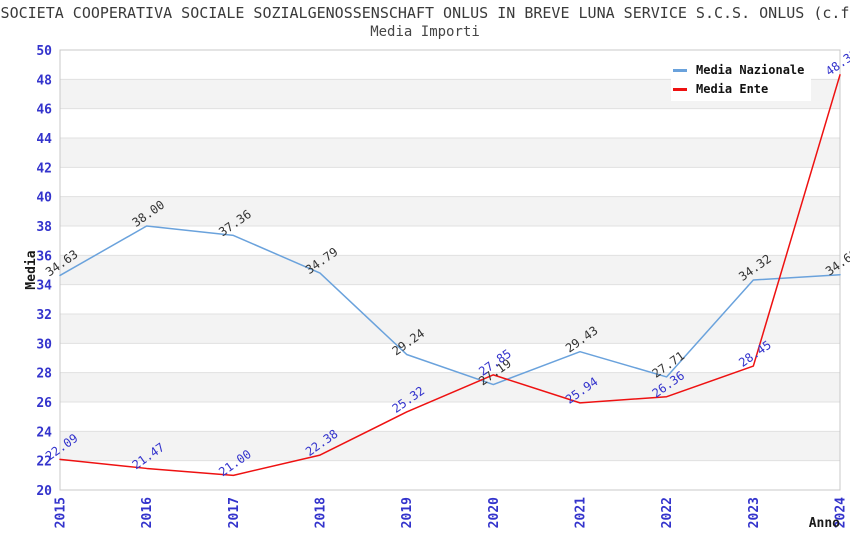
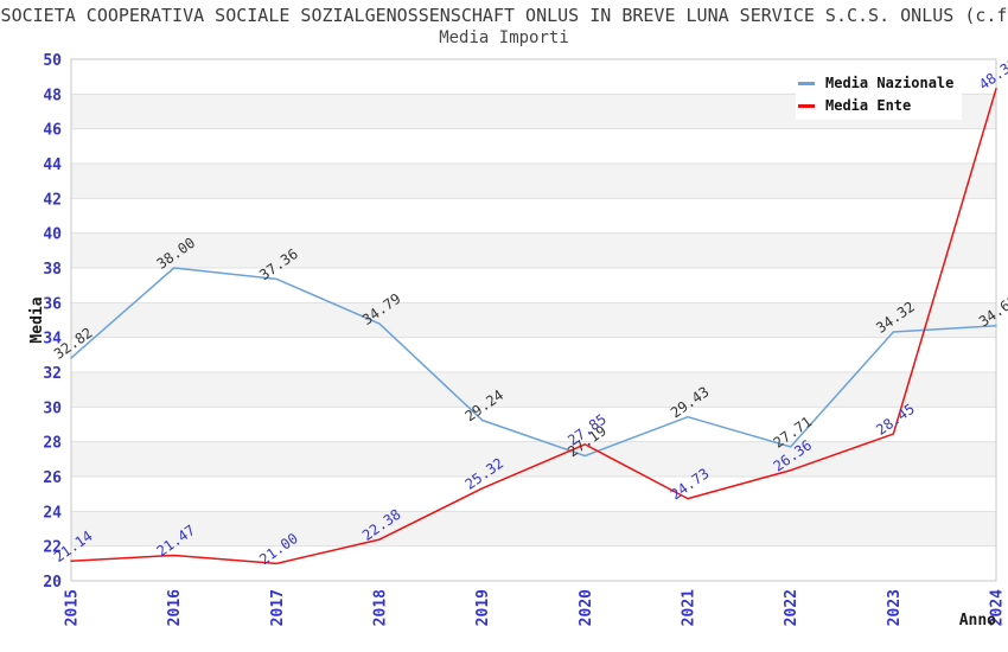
Media Nazionale/2015: 34.63 -> 32.82
Media Ente/2015: 22.09 -> 21.14
Media Ente/2021: 25.94 -> 24.73
